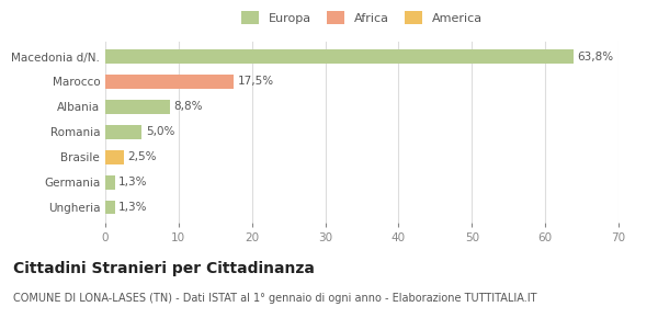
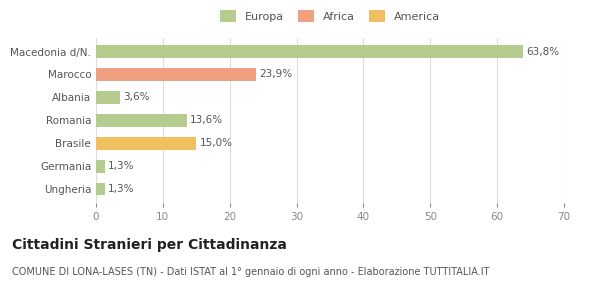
Marocco: 17,5% -> 23,9%
Albania: 8,8% -> 3,6%
Romania: 5,0% -> 13,6%
Brasile: 2,5% -> 15,0%
